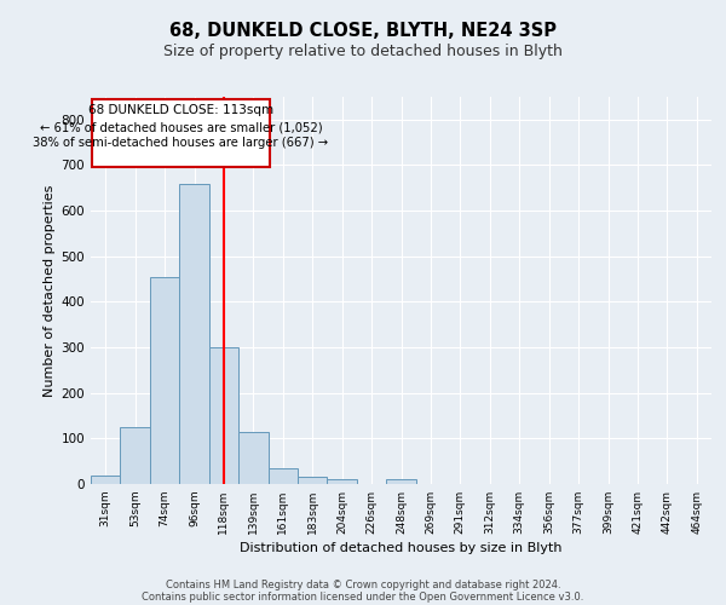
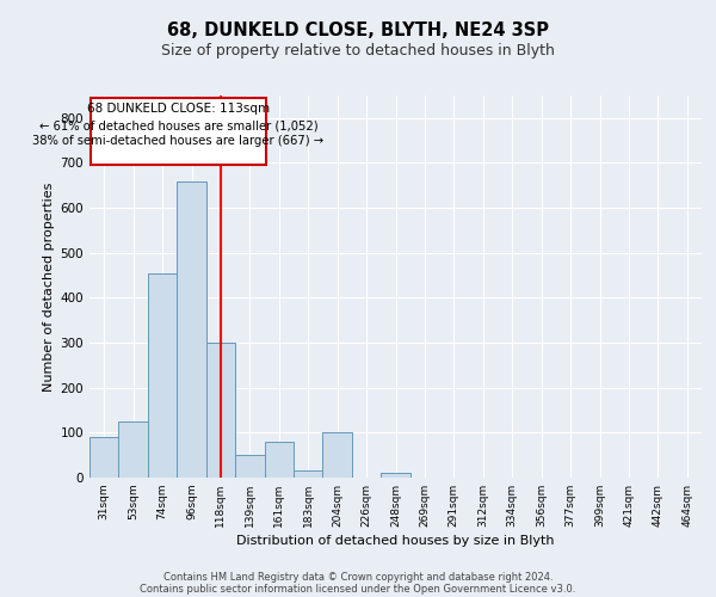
31sqm: 18 -> 90
139sqm: 115 -> 50
161sqm: 35 -> 80
204sqm: 10 -> 100
